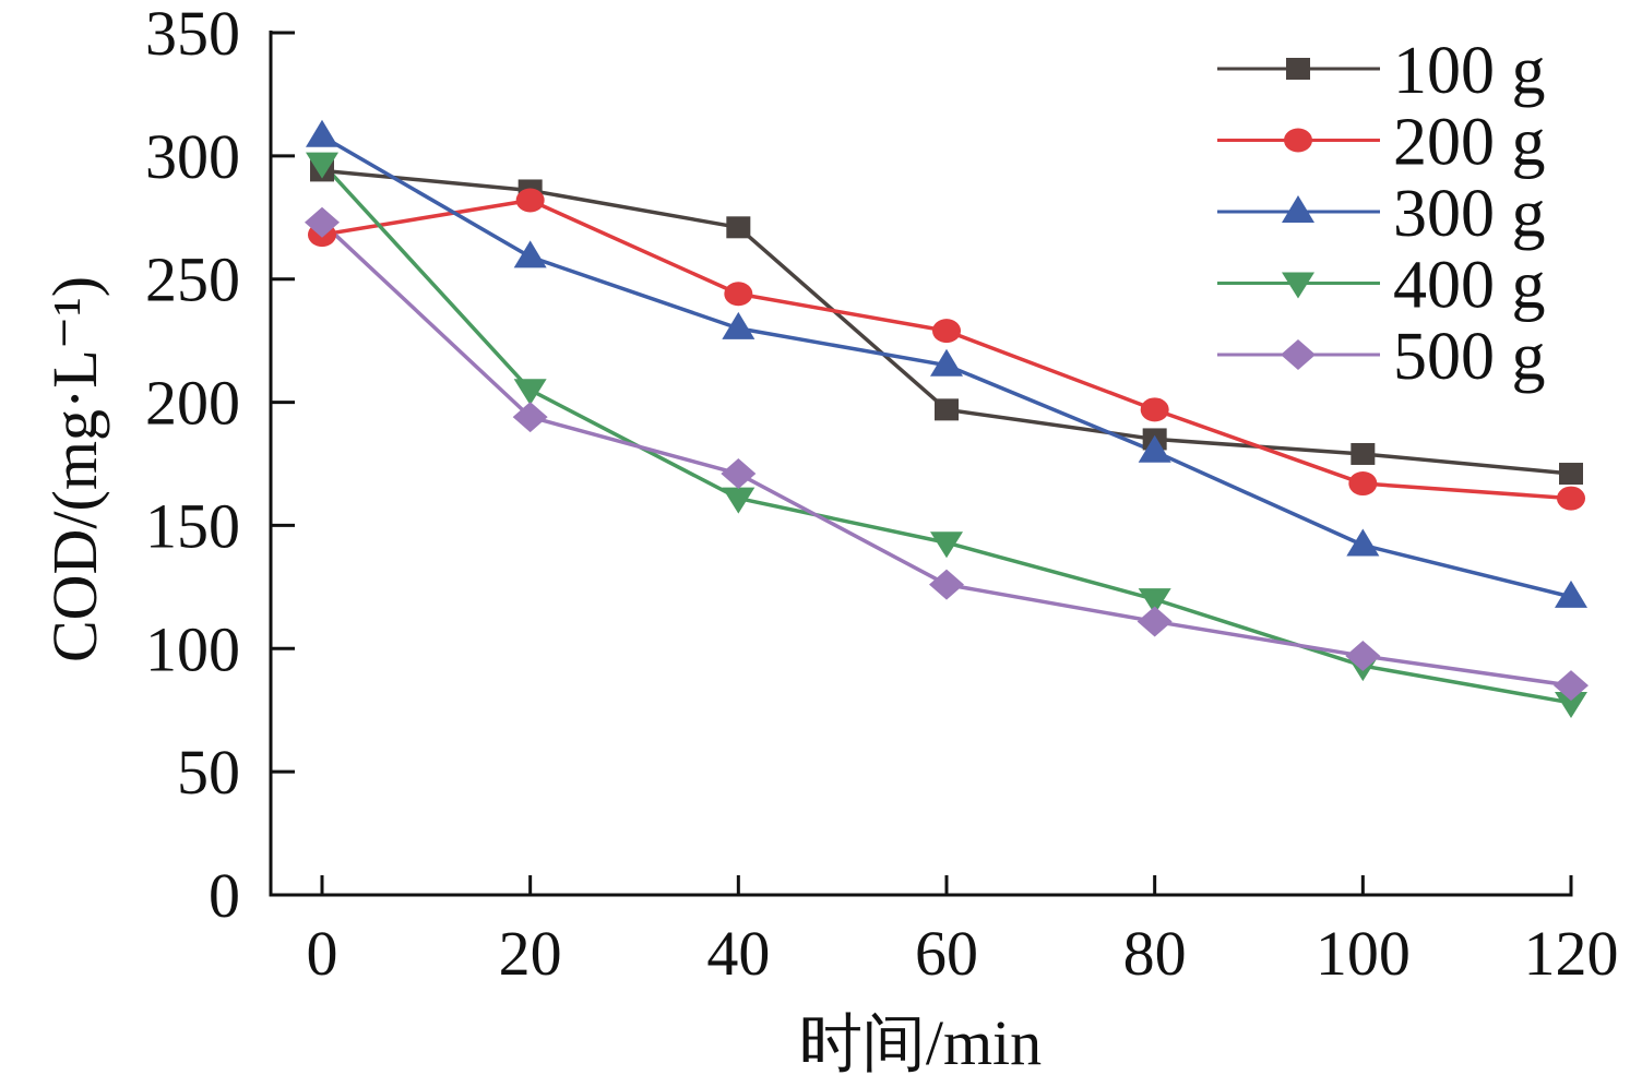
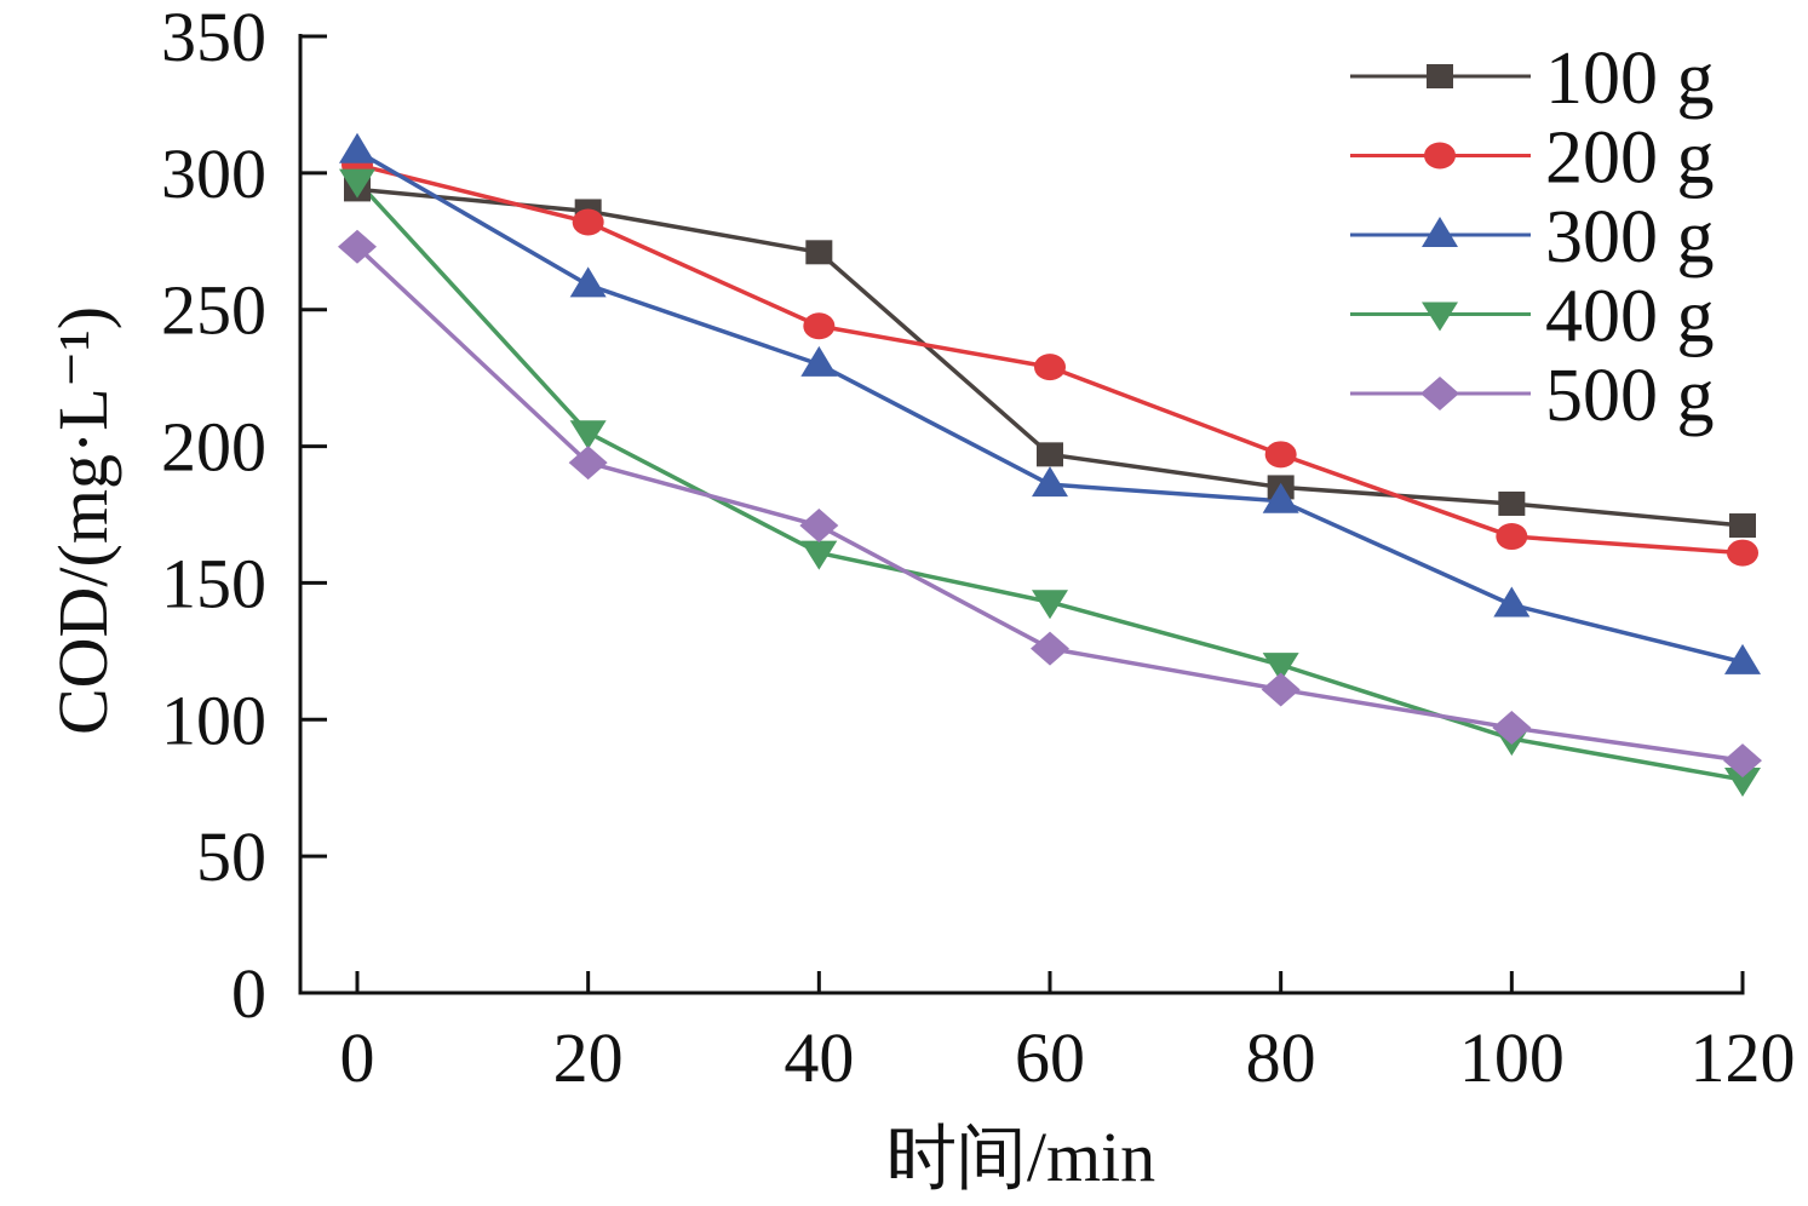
200 g/0: 268 -> 303
300 g/60: 215 -> 186
